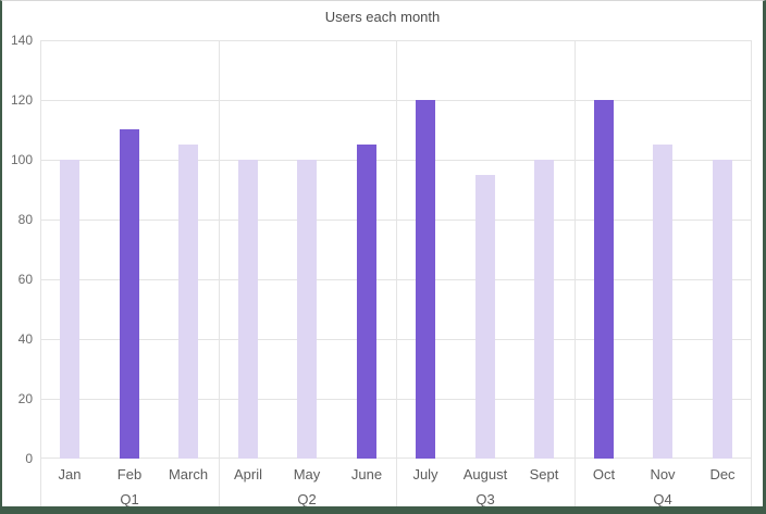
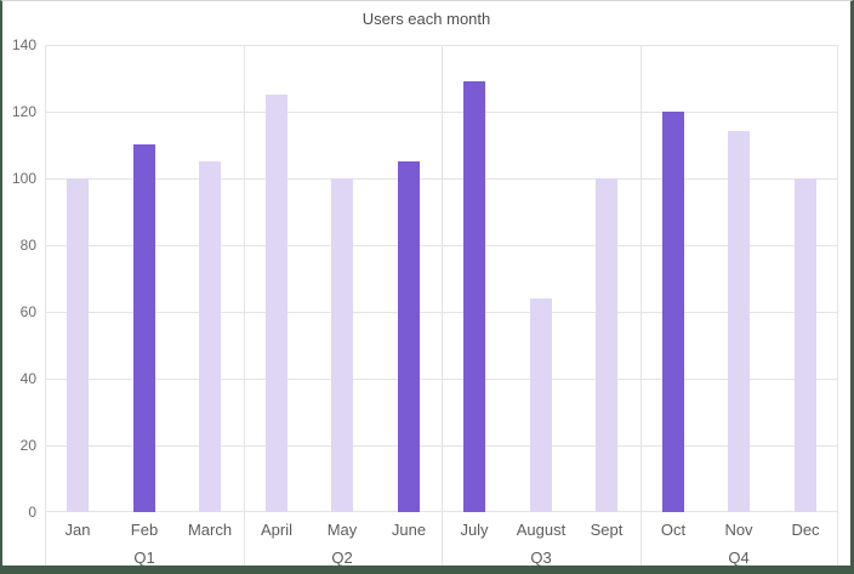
April: 100 -> 125
July: 120 -> 129
August: 95 -> 64
Nov: 105 -> 114
